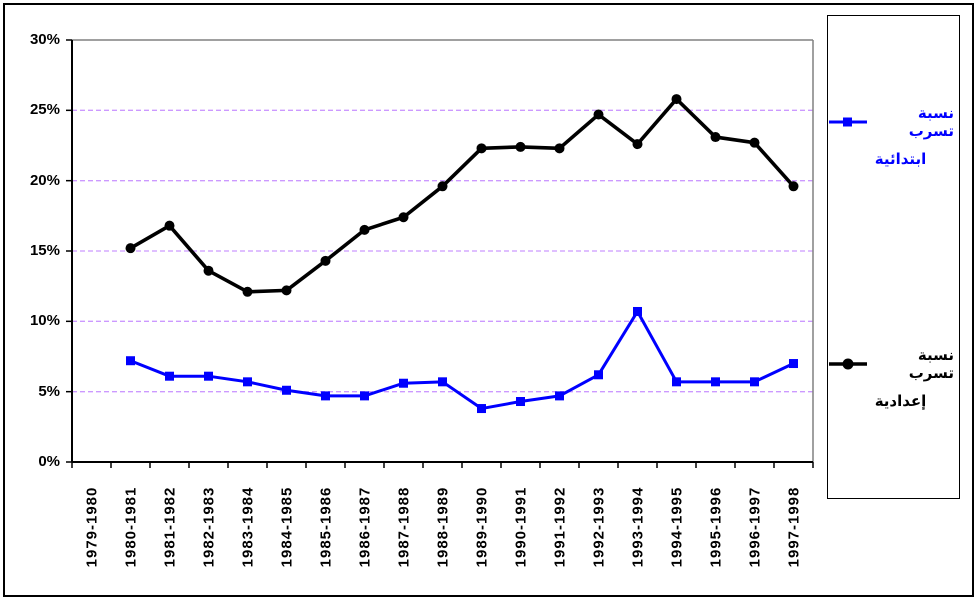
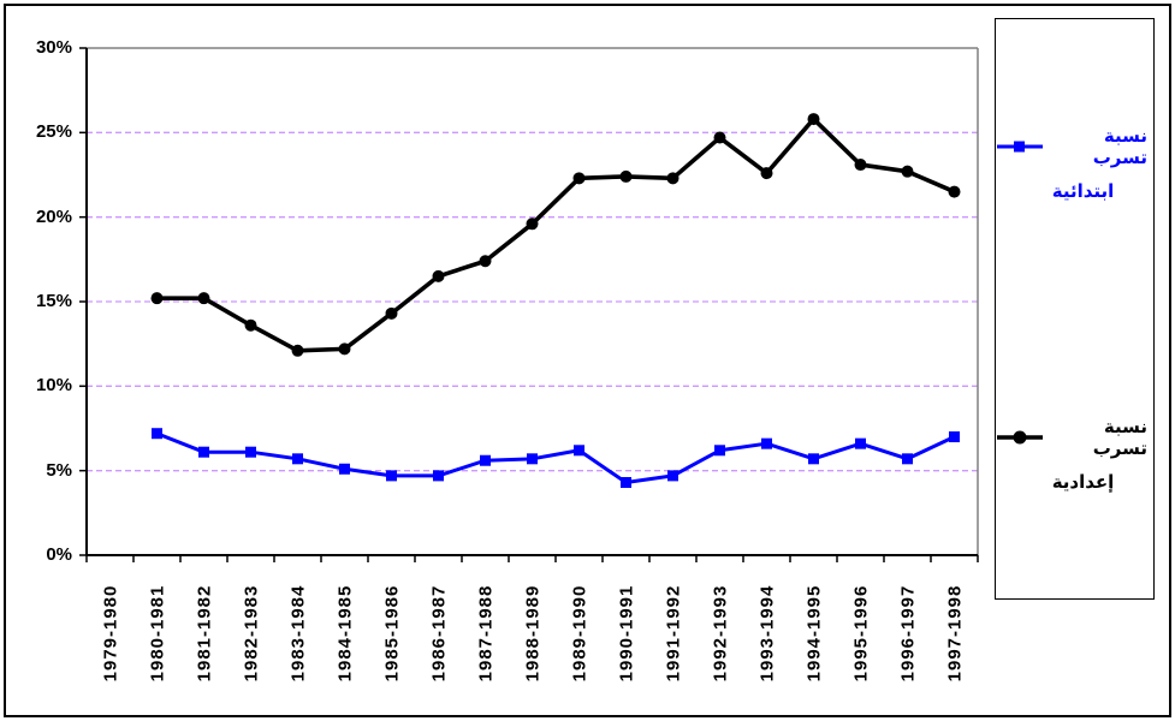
نسبة تسرب إعدادية/1981-1982: 16.8% -> 15.2%
نسبة تسرب ابتدائية/1989-1990: 3.8% -> 6.2%
نسبة تسرب ابتدائية/1993-1994: 10.7% -> 6.6%
نسبة تسرب ابتدائية/1995-1996: 5.7% -> 6.6%
نسبة تسرب إعدادية/1997-1998: 19.6% -> 21.5%
